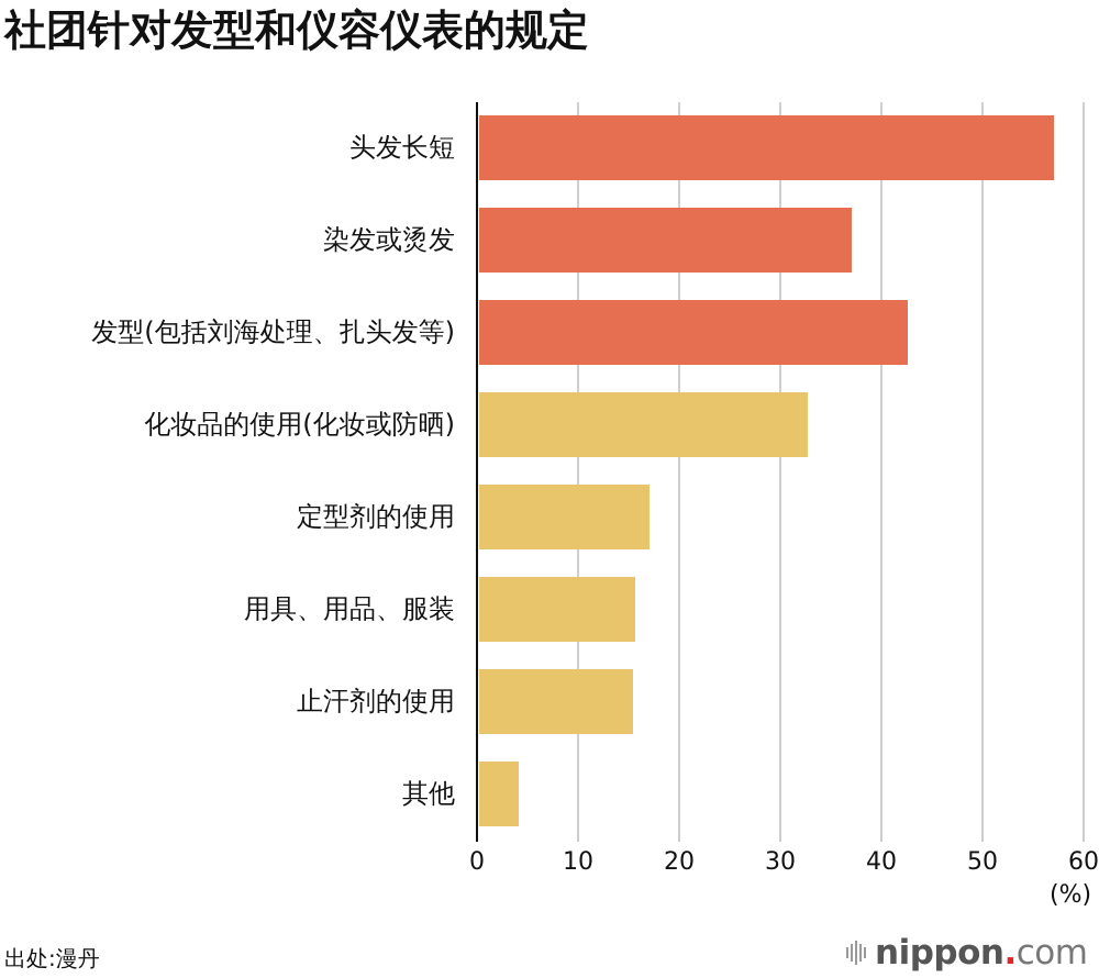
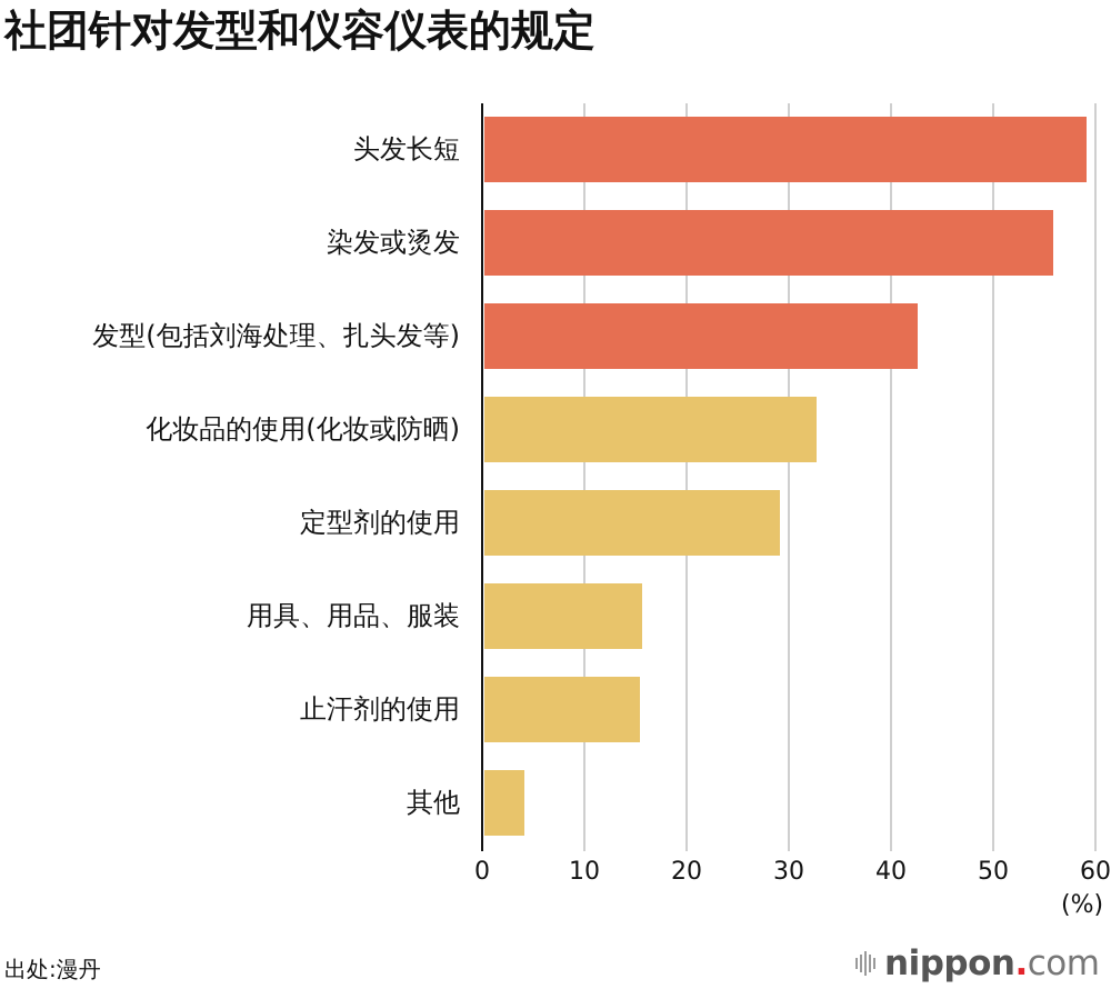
头发长短: 57 -> 59
染发或烫发: 37 -> 56
定型剂的使用: 17 -> 29
